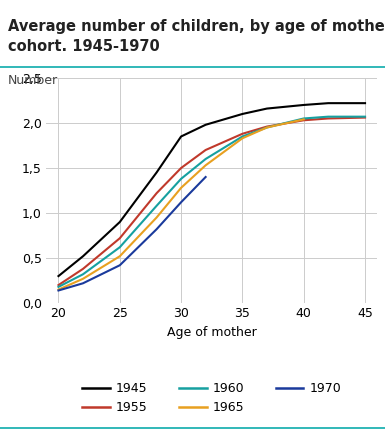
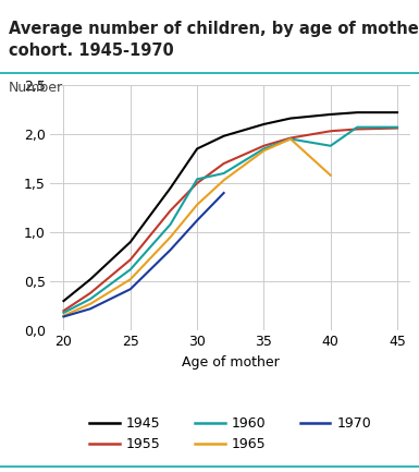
1960/30: 1,38 -> 1,54
1960/40: 2,05 -> 1,88
1965/40: 2,04 -> 1,58
